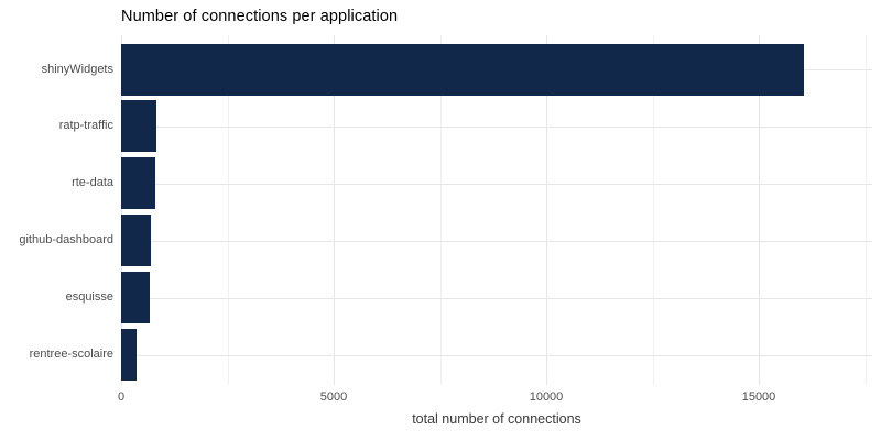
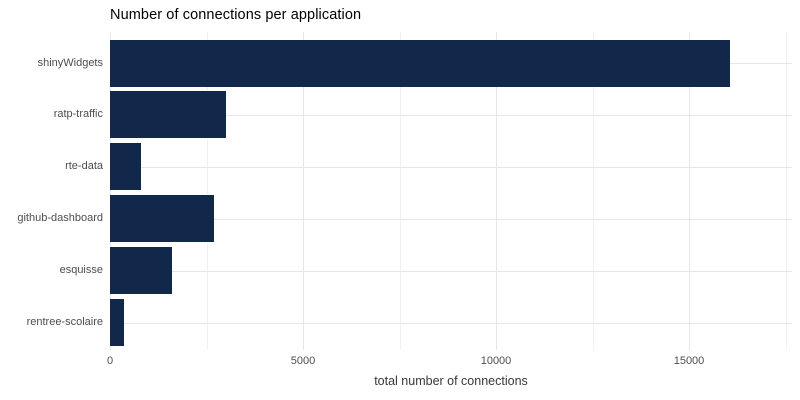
ratp-traffic: 800 -> 3000
github-dashboard: 700 -> 2700
esquisse: 700 -> 1600
